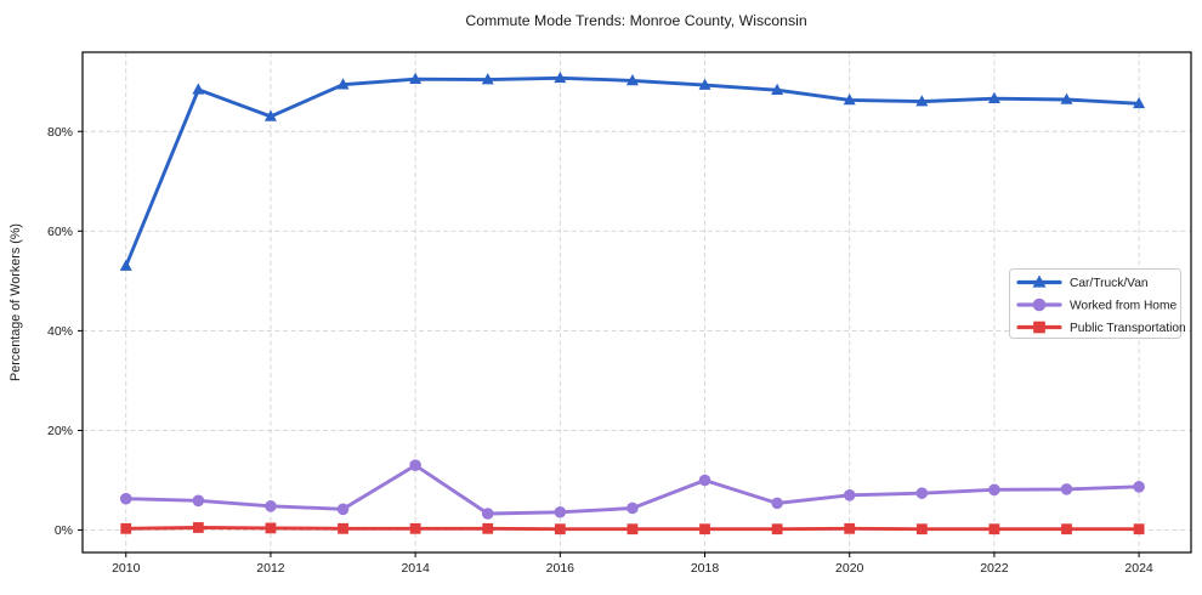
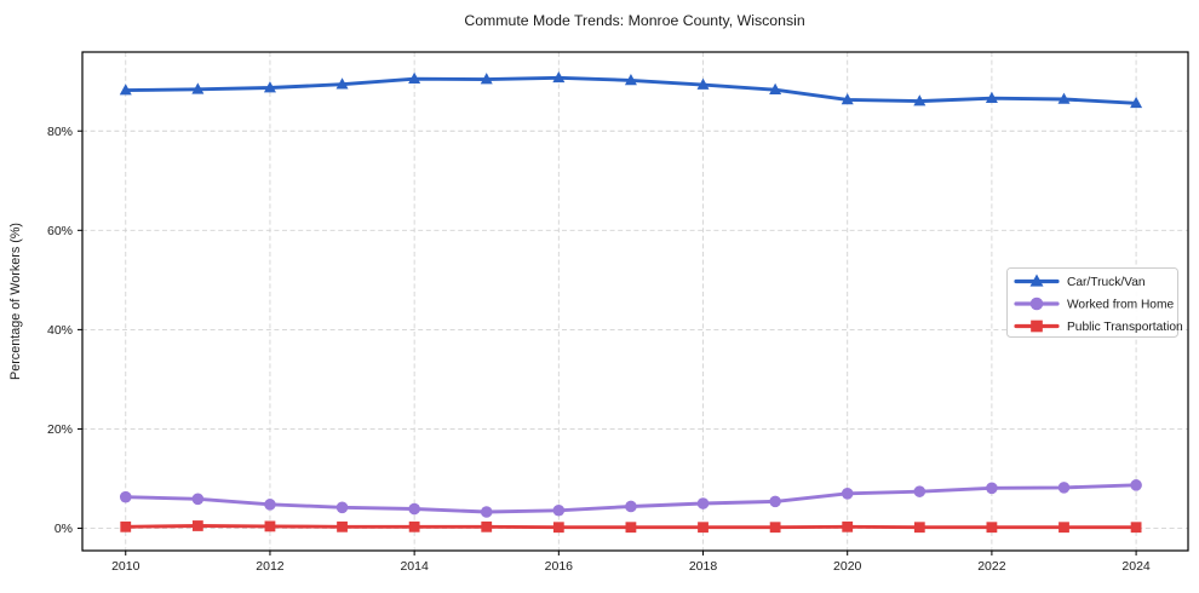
Car/Truck/Van/2010: 53% -> 88%
Car/Truck/Van/2012: 83% -> 89%
Worked from Home/2014: 13% -> 4%
Worked from Home/2018: 10% -> 5%
